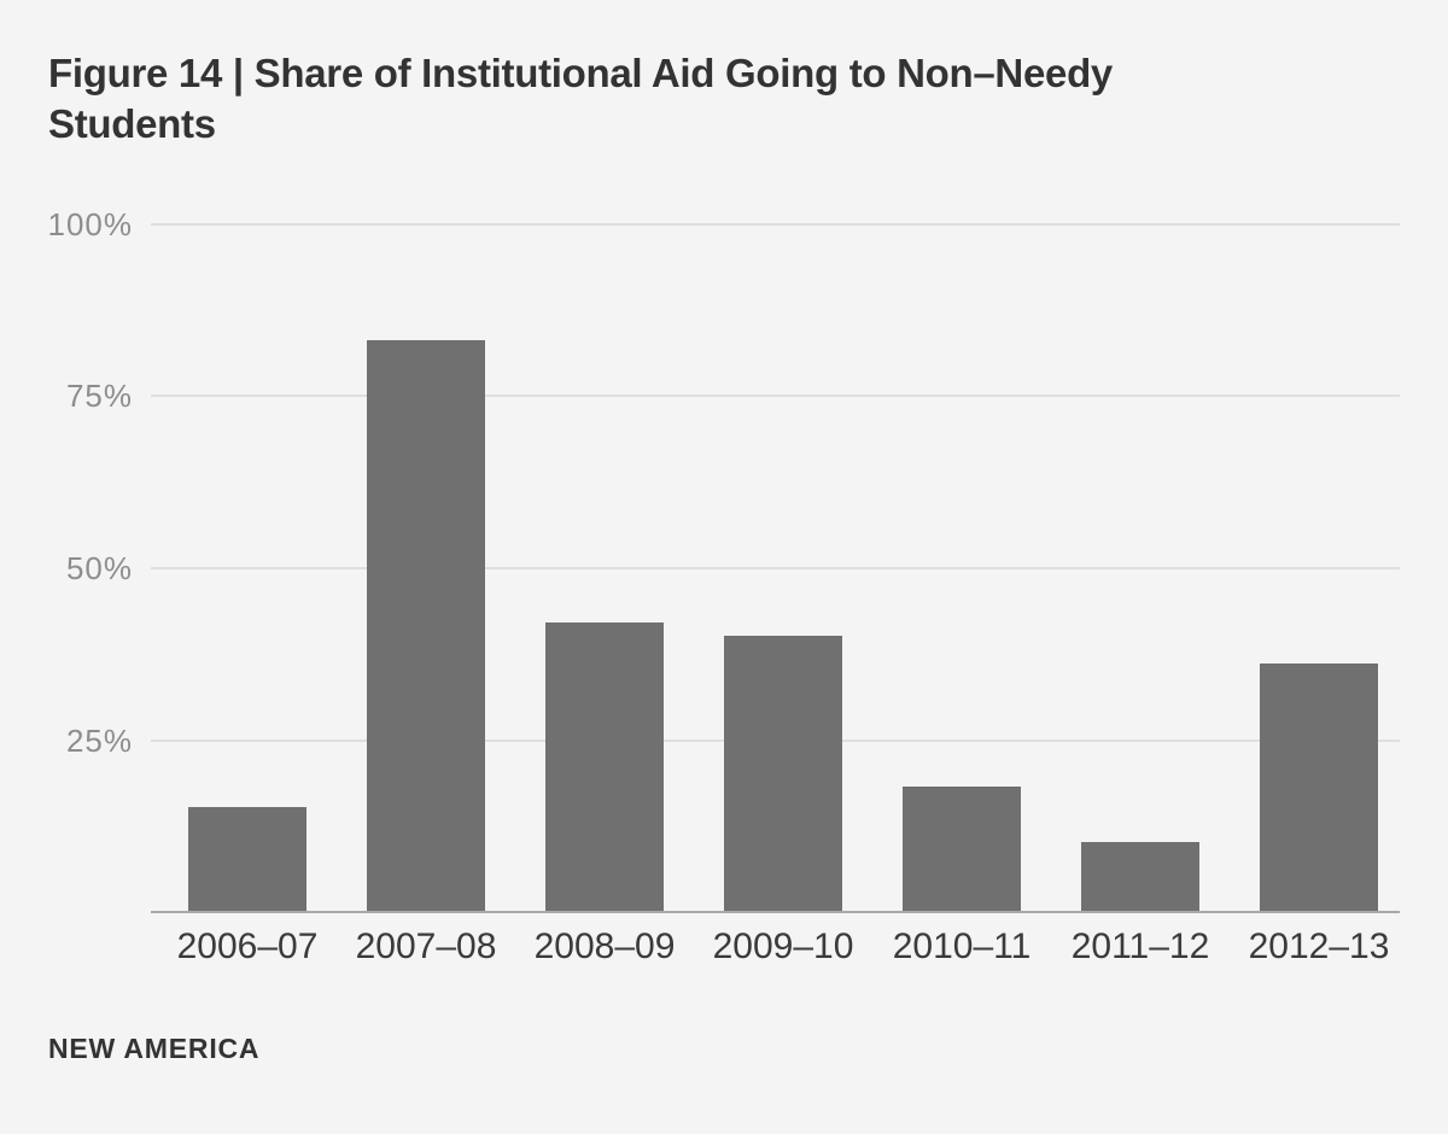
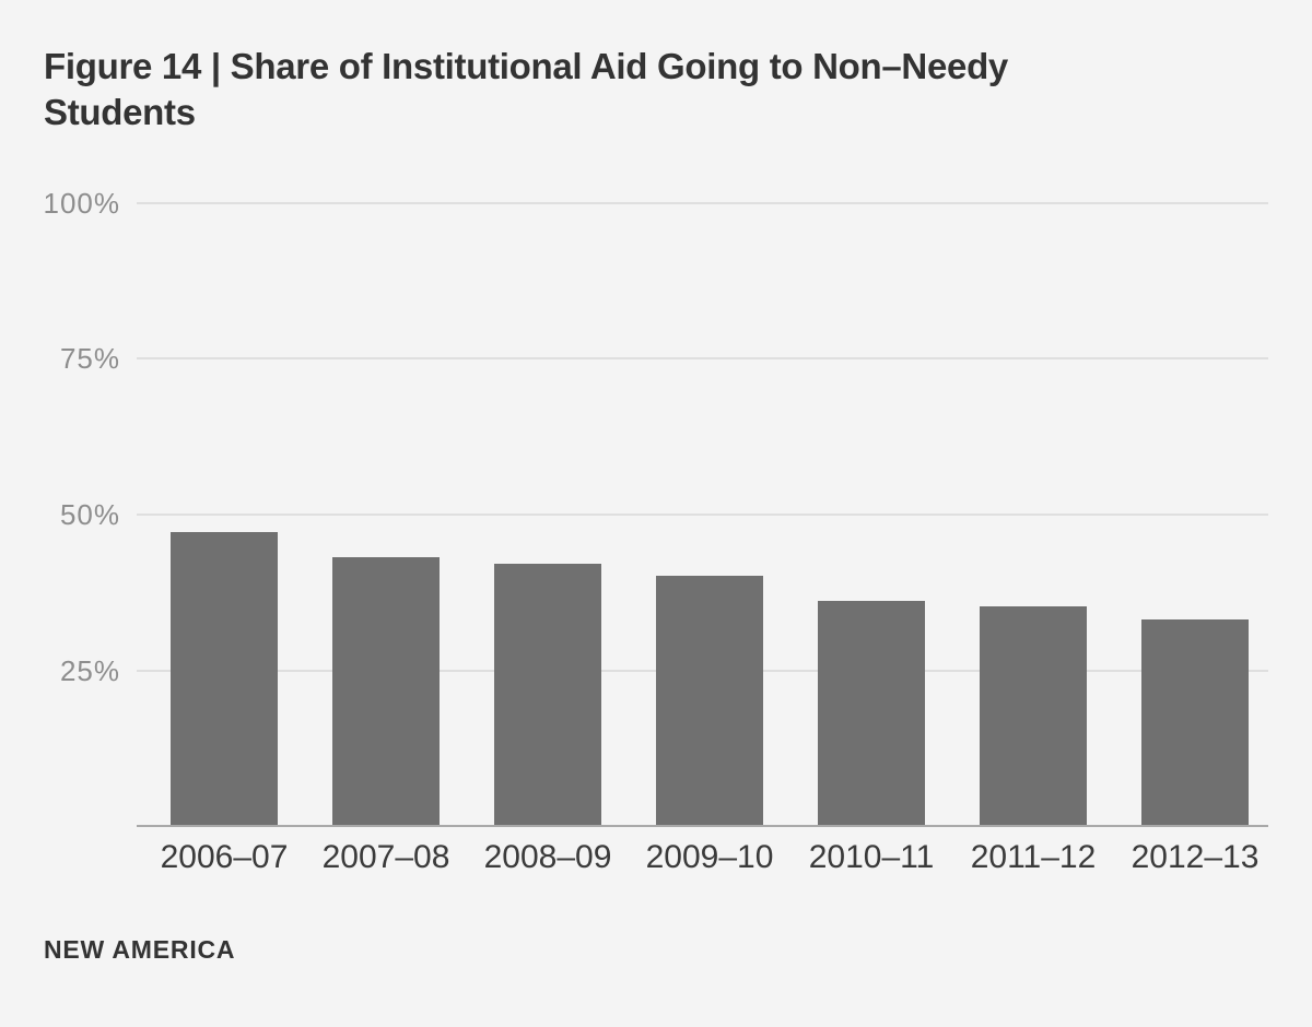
2006–07: 15% -> 47%
2007–08: 83% -> 43%
2010–11: 18% -> 36%
2011–12: 10% -> 35%
2012–13: 36% -> 33%
